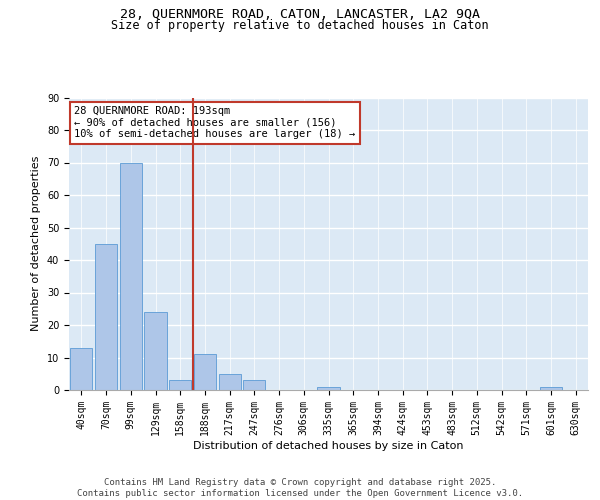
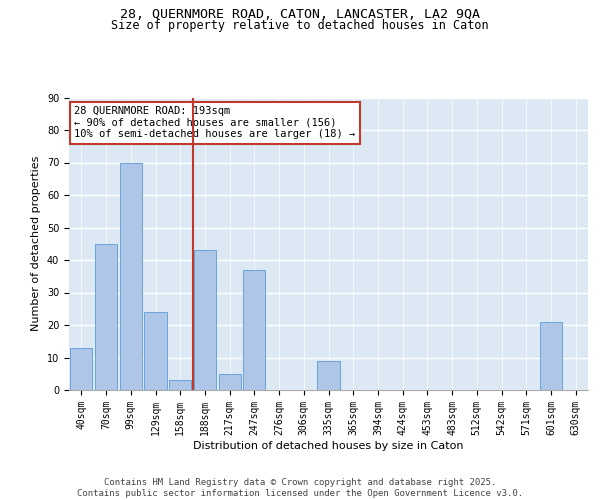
188sqm: 11 -> 43
247sqm: 3 -> 37
335sqm: 1 -> 9
601sqm: 1 -> 21
